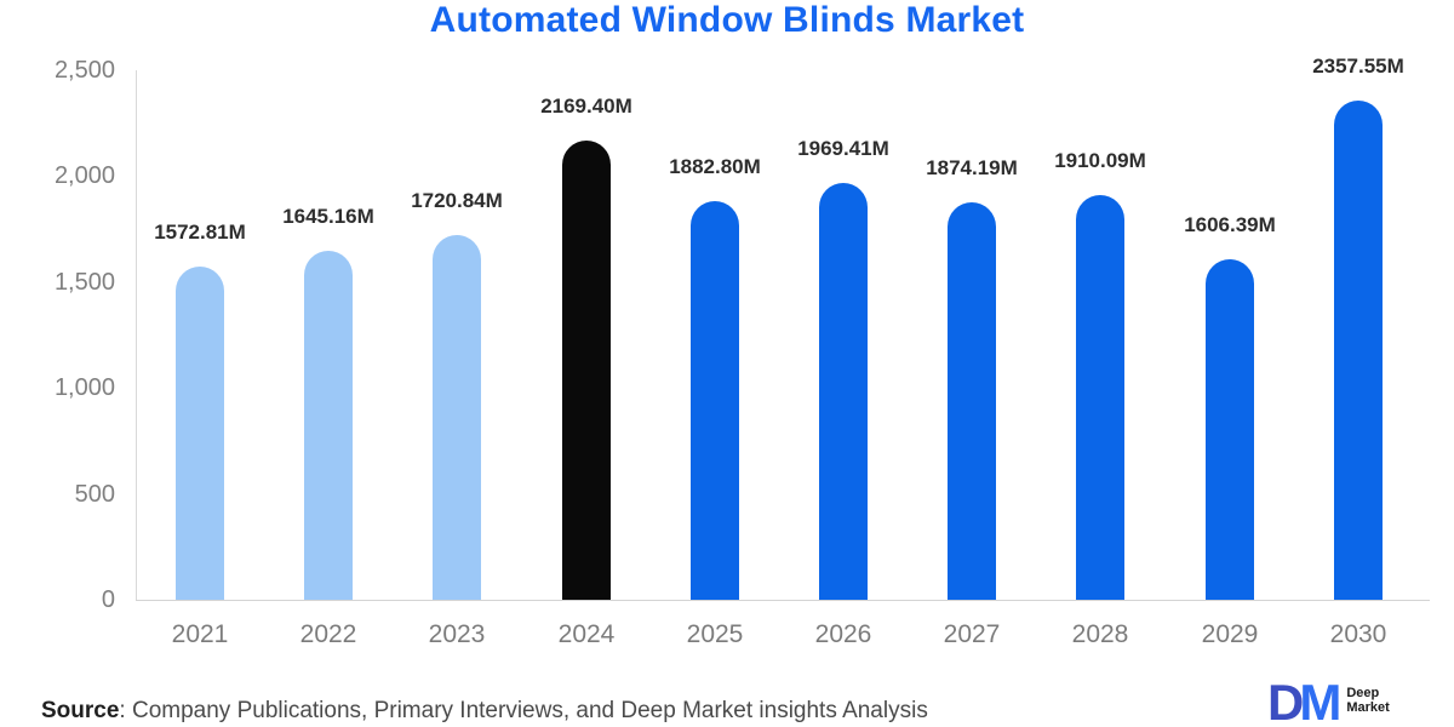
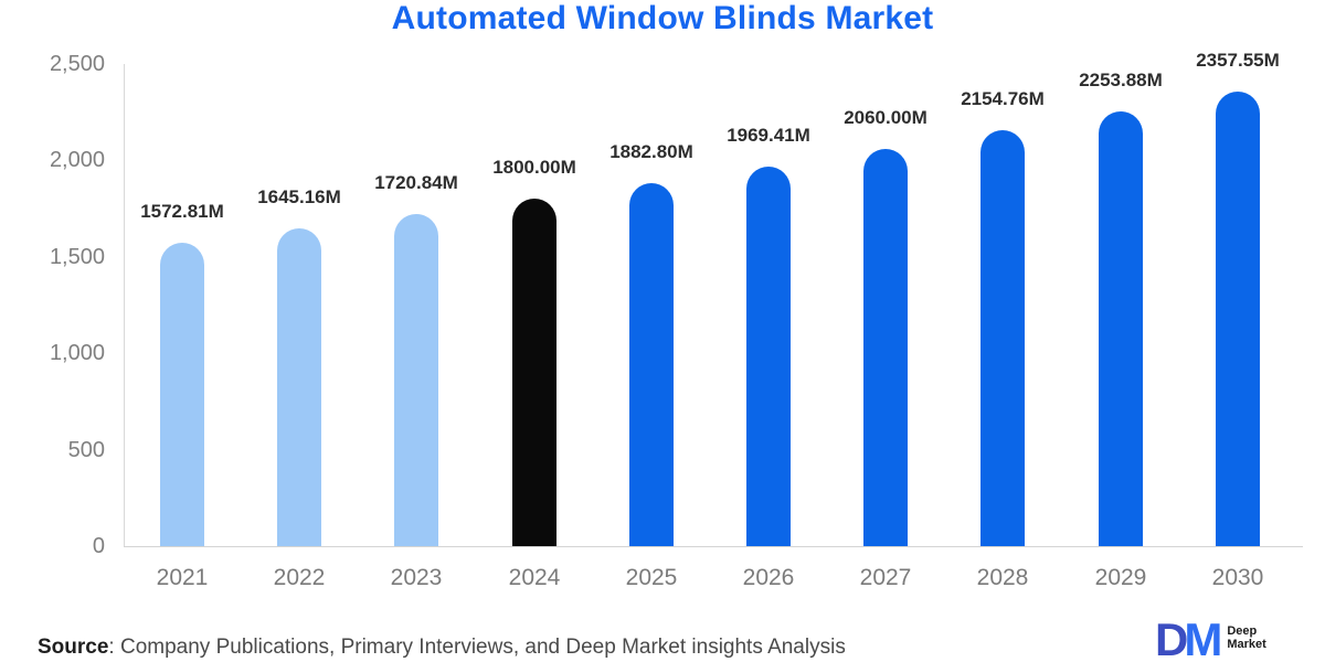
2024: 2169.40M -> 1800.00M
2027: 1874.19M -> 2060.00M
2028: 1910.09M -> 2154.76M
2029: 1606.39M -> 2253.88M
